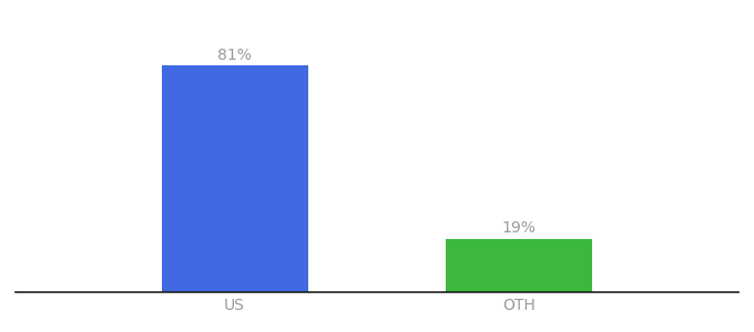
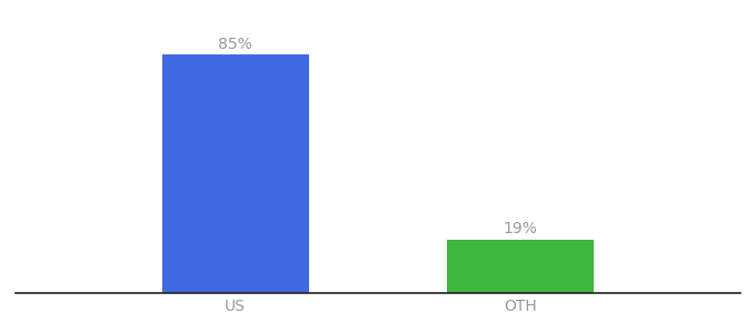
US: 81% -> 85%
